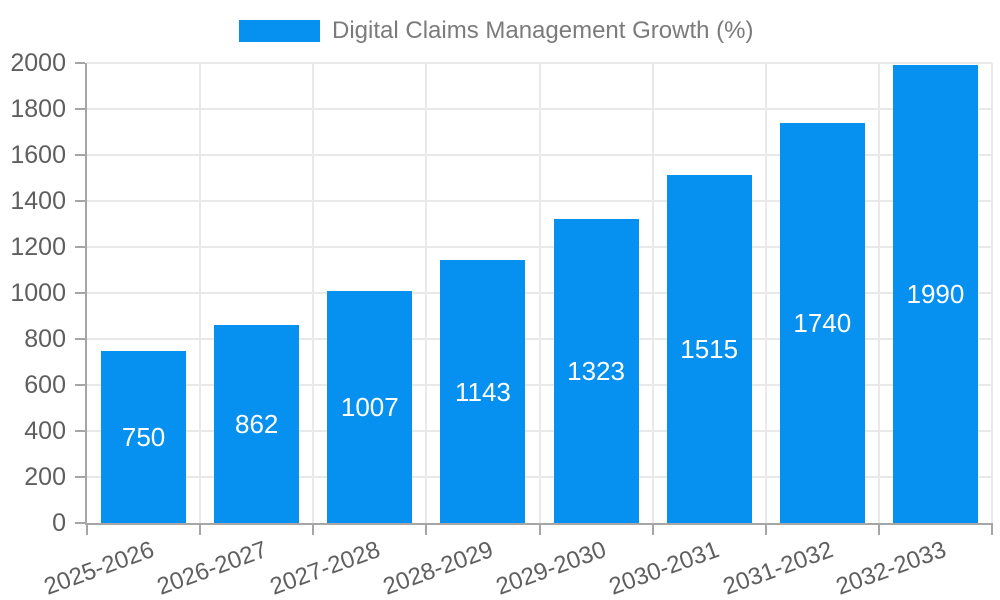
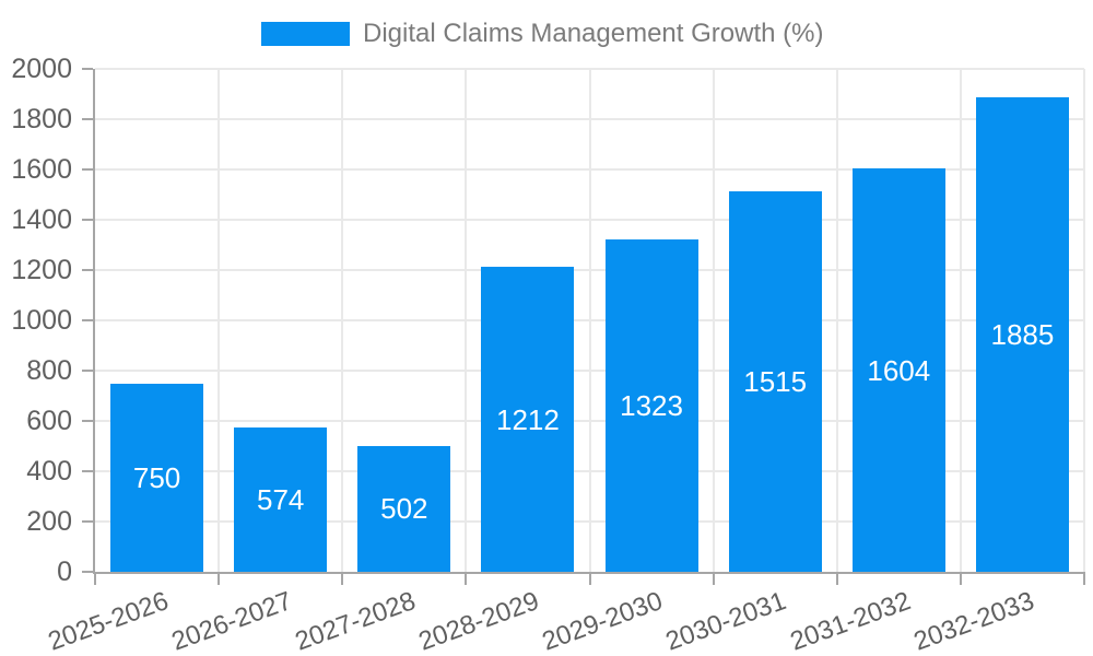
2026-2027: 862 -> 574
2027-2028: 1007 -> 502
2028-2029: 1143 -> 1212
2031-2032: 1740 -> 1604
2032-2033: 1990 -> 1885
